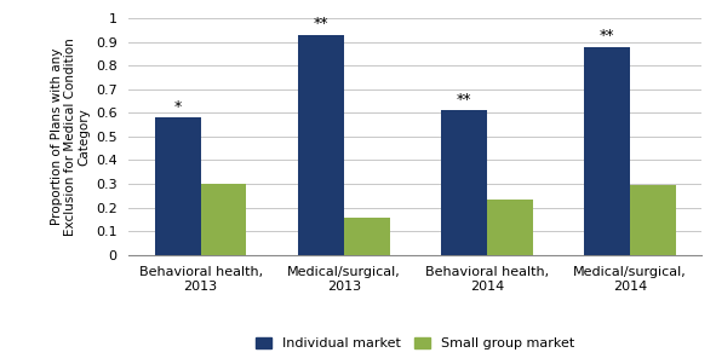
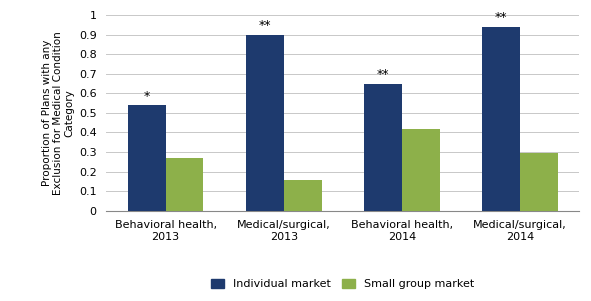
Individual market/Behavioral health, 2013: 0.58 -> 0.54
Small group market/Behavioral health, 2013: 0.30 -> 0.27
Individual market/Medical/surgical, 2013: 0.93 -> 0.90
Individual market/Behavioral health, 2014: 0.61 -> 0.65
Small group market/Behavioral health, 2014: 0.23 -> 0.42
Individual market/Medical/surgical, 2014: 0.88 -> 0.94
